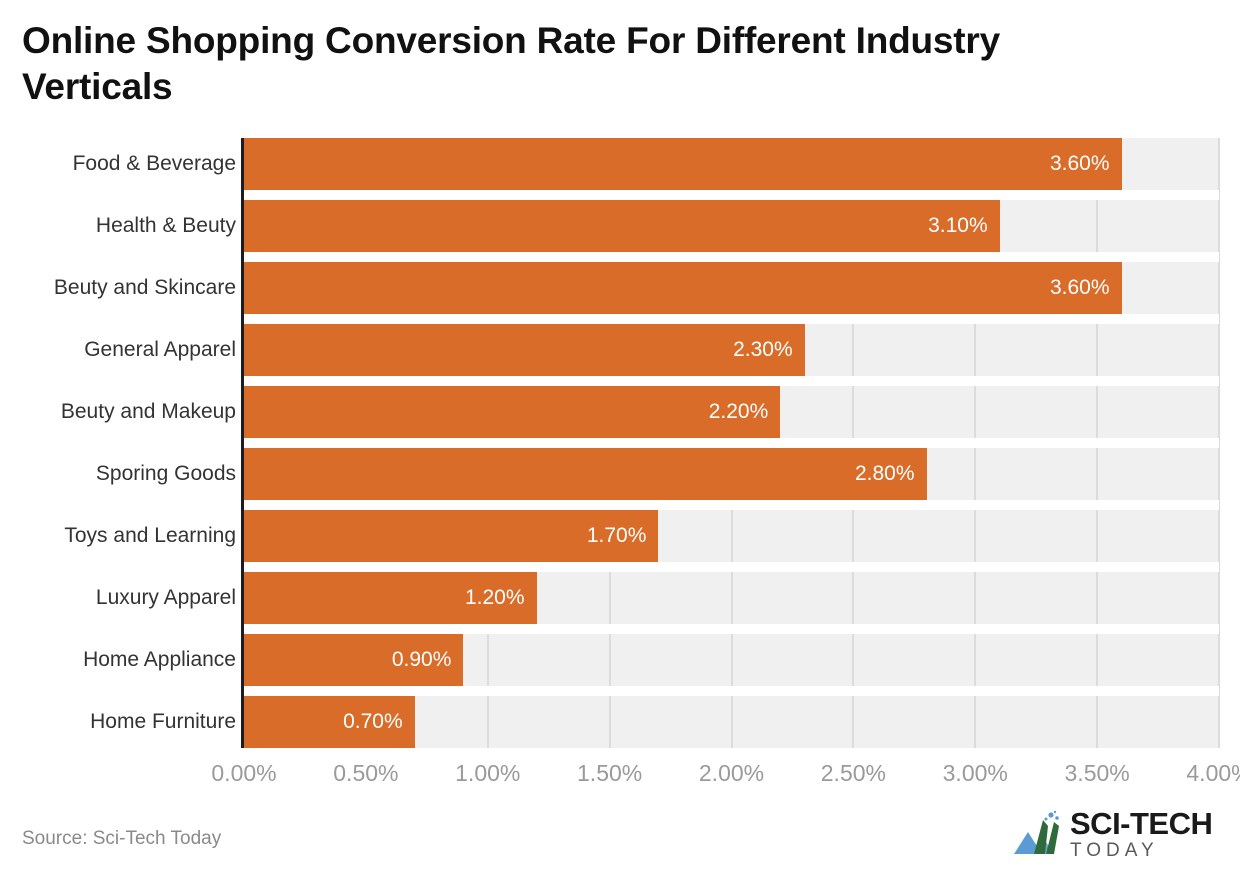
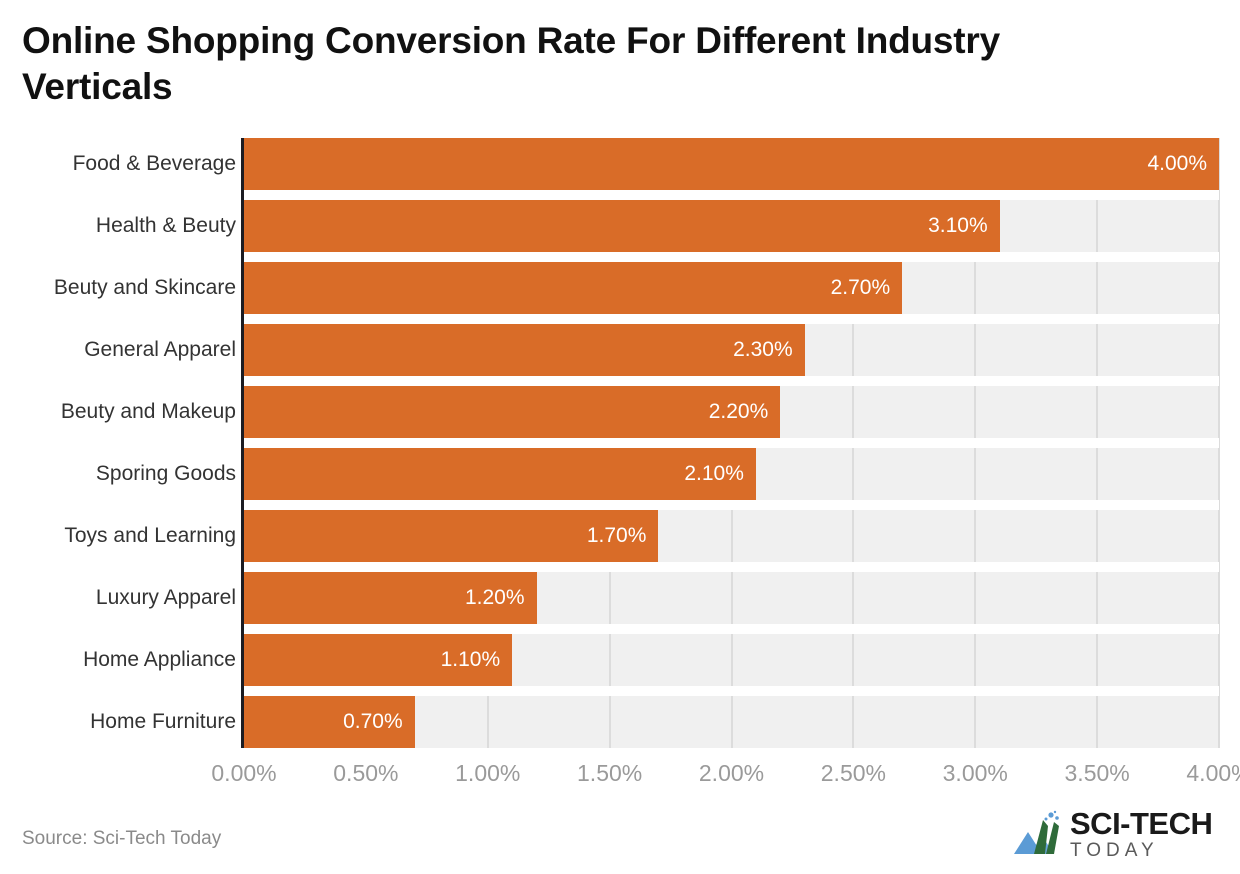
Food & Beverage: 3.60% -> 4.00%
Beuty and Skincare: 3.60% -> 2.70%
Sporing Goods: 2.80% -> 2.10%
Home Appliance: 0.90% -> 1.10%
